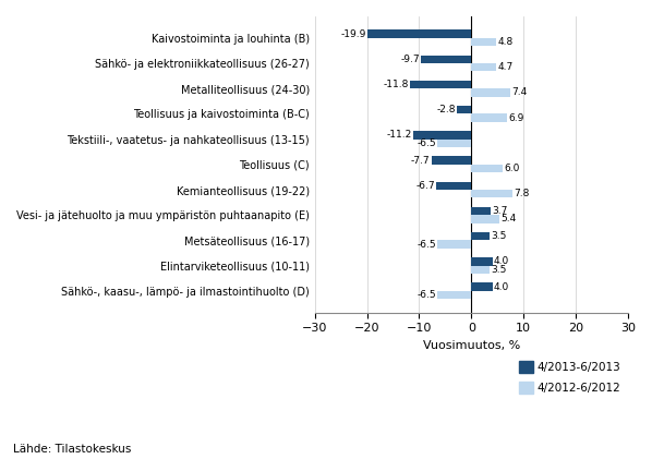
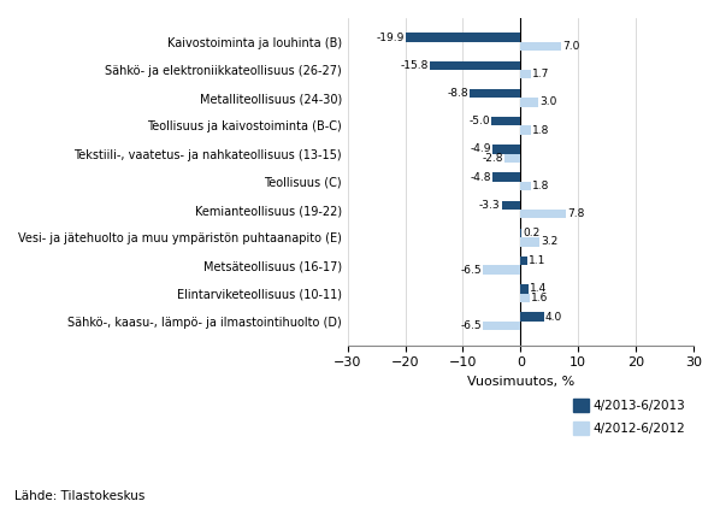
4/2012-6/2012/Kaivostoiminta ja louhinta (B): 4.8 -> 7.0
4/2013-6/2013/Sähkö- ja elektroniikkateollisuus (26-27): -9.7 -> -15.8
4/2012-6/2012/Sähkö- ja elektroniikkateollisuus (26-27): 4.7 -> 1.7
4/2013-6/2013/Metalliteollisuus (24-30): -11.8 -> -8.8
4/2012-6/2012/Metalliteollisuus (24-30): 7.4 -> 3.0
4/2013-6/2013/Teollisuus ja kaivostoiminta (B-C): -2.8 -> -5.0
4/2012-6/2012/Teollisuus ja kaivostoiminta (B-C): 6.9 -> 1.8
4/2013-6/2013/Tekstiili-, vaatetus- ja nahkateollisuus (13-15): -11.2 -> -4.9
4/2012-6/2012/Tekstiili-, vaatetus- ja nahkateollisuus (13-15): -6.5 -> -2.8
4/2013-6/2013/Teollisuus (C): -7.7 -> -4.8
4/2012-6/2012/Teollisuus (C): 6.0 -> 1.8
4/2013-6/2013/Kemianteollisuus (19-22): -6.7 -> -3.3
4/2013-6/2013/Vesi- ja jätehuolto ja muu ympäristön puhtaanapito (E): 3.7 -> 0.2
4/2012-6/2012/Vesi- ja jätehuolto ja muu ympäristön puhtaanapito (E): 5.4 -> 3.2
4/2013-6/2013/Metsäteollisuus (16-17): 3.5 -> 1.1
4/2013-6/2013/Elintarviketeollisuus (10-11): 4.0 -> 1.4
4/2012-6/2012/Elintarviketeollisuus (10-11): 3.5 -> 1.6
